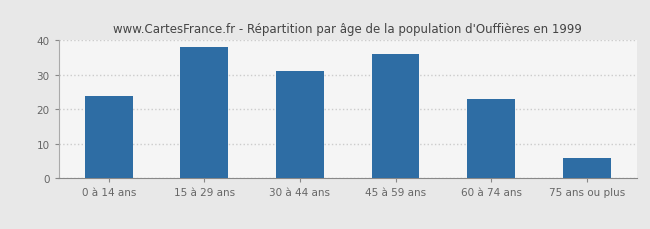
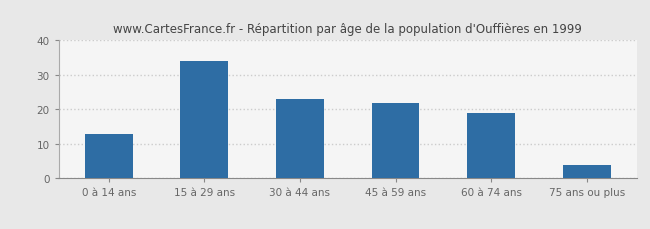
0 à 14 ans: 24 -> 13
15 à 29 ans: 38 -> 34
30 à 44 ans: 31 -> 23
45 à 59 ans: 36 -> 22
60 à 74 ans: 23 -> 19
75 ans ou plus: 6 -> 4
